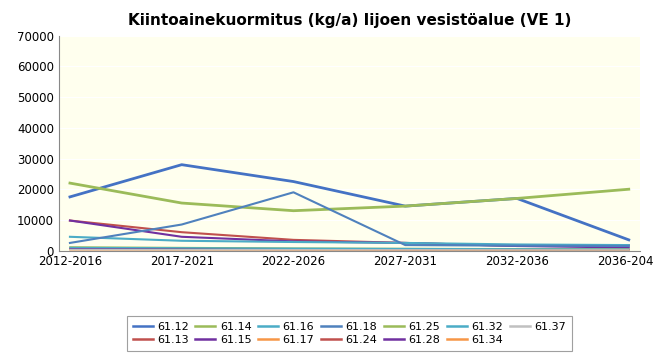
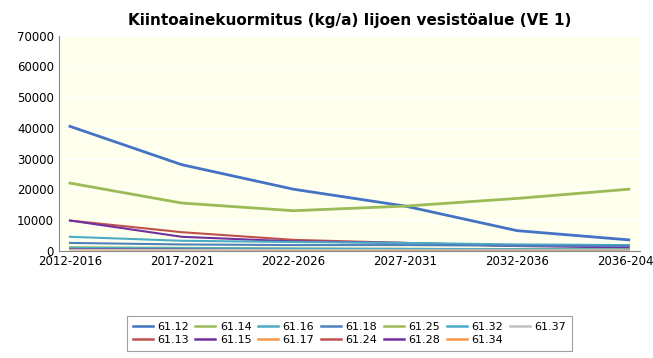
61.12/2012-2016: 17500 -> 40500
61.18/2017-2021: 8500 -> 2000
61.12/2022-2026: 22500 -> 20000
61.18/2022-2026: 19000 -> 1800
61.12/2032-2036: 17000 -> 6500
